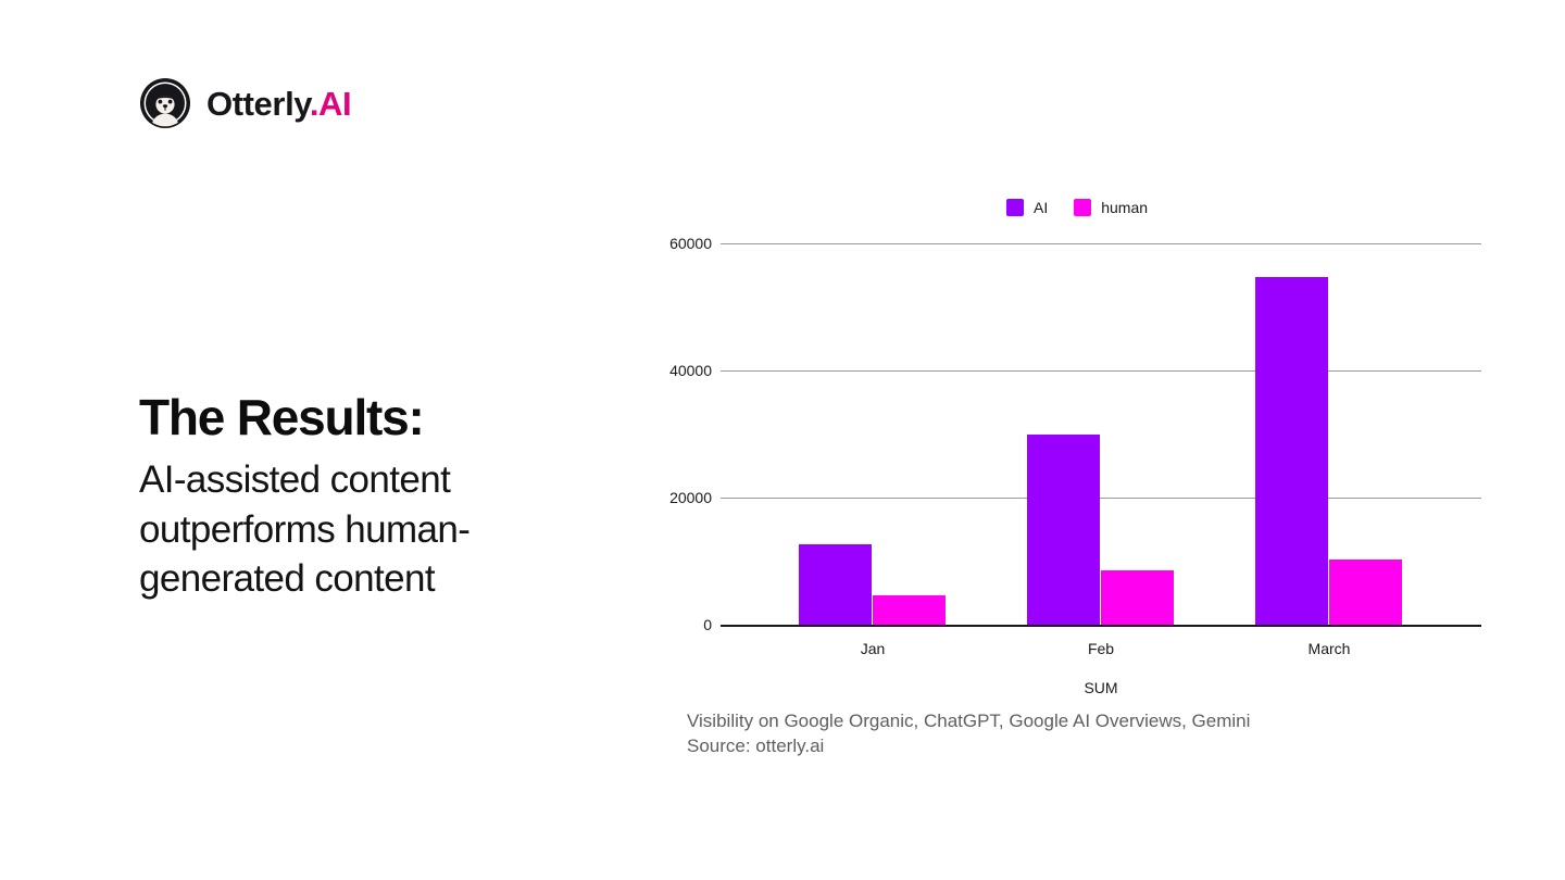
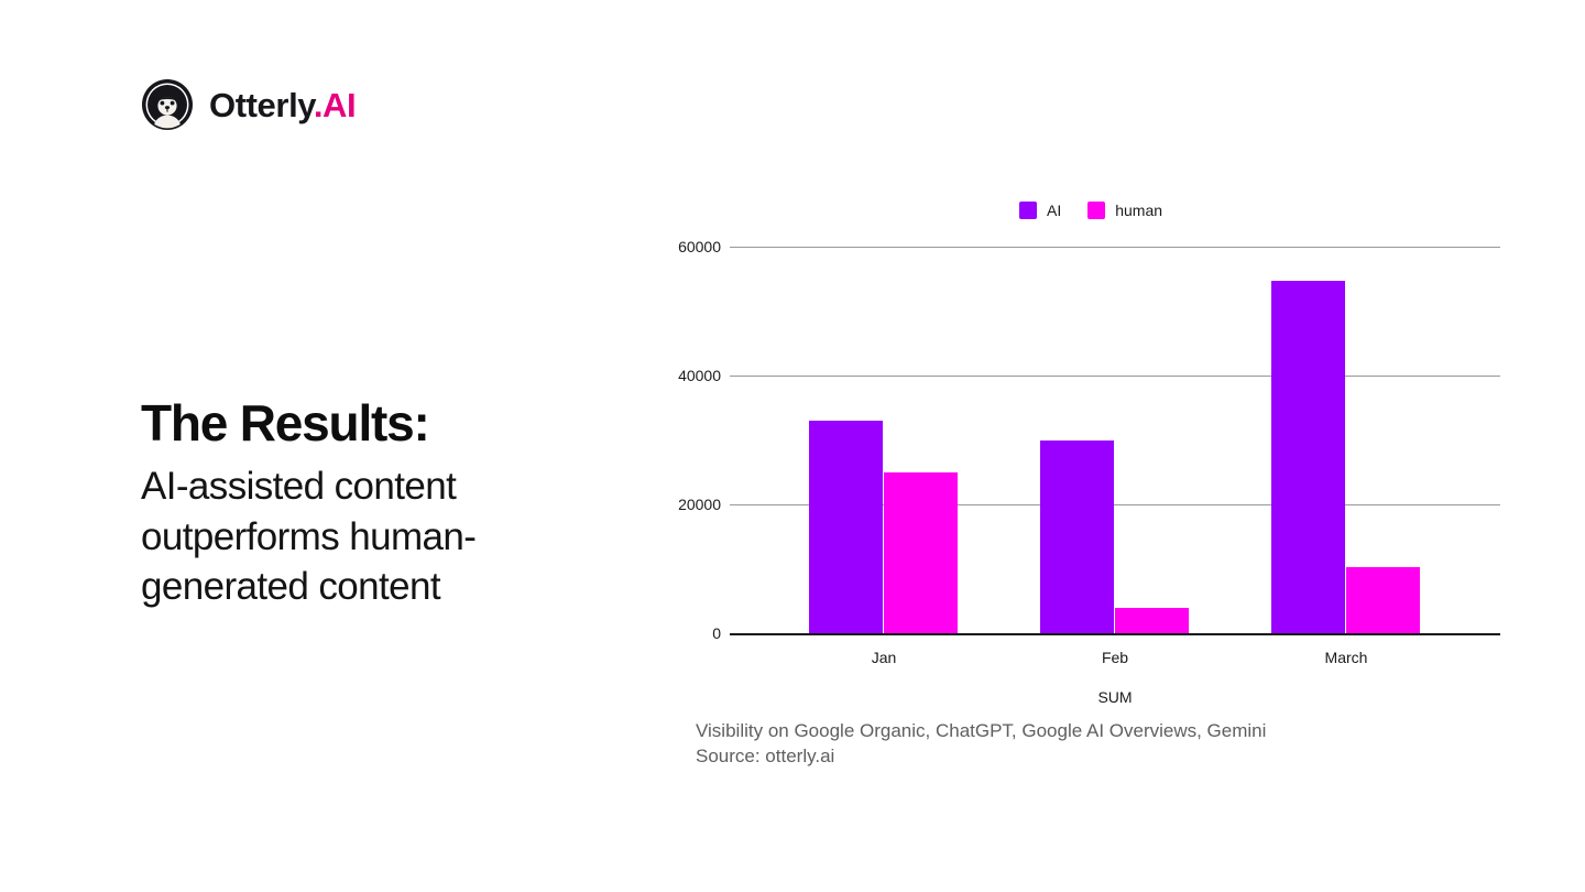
AI/Jan: 13000 -> 33000
human/Jan: 5000 -> 25000
human/Feb: 8000 -> 4000
